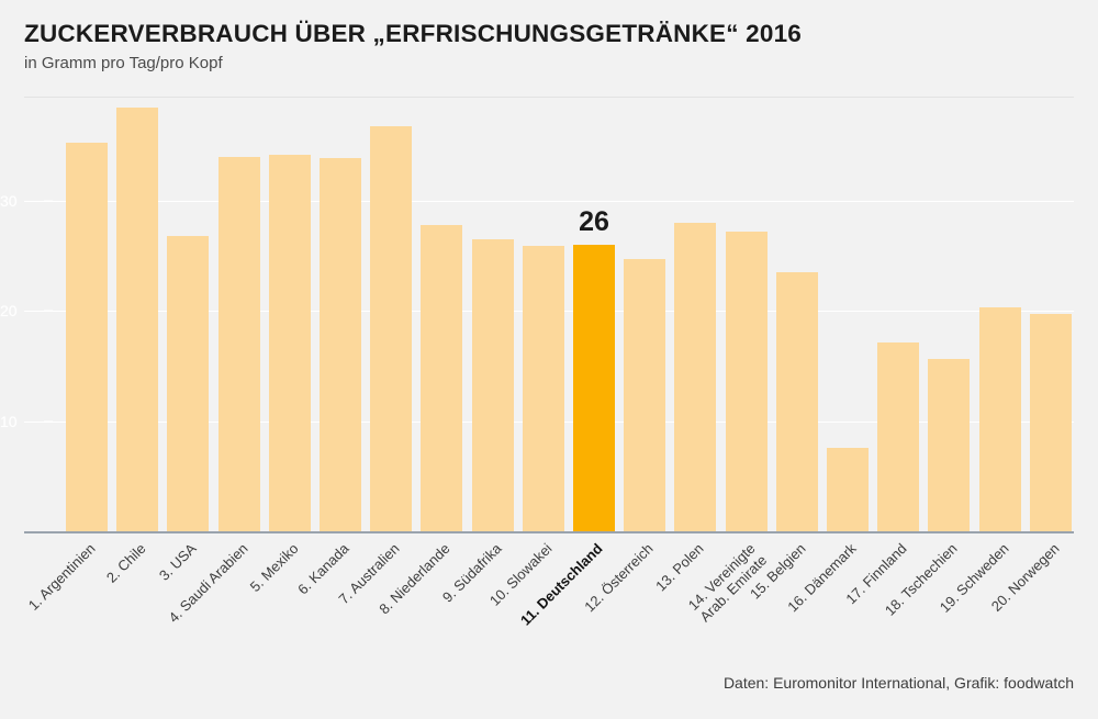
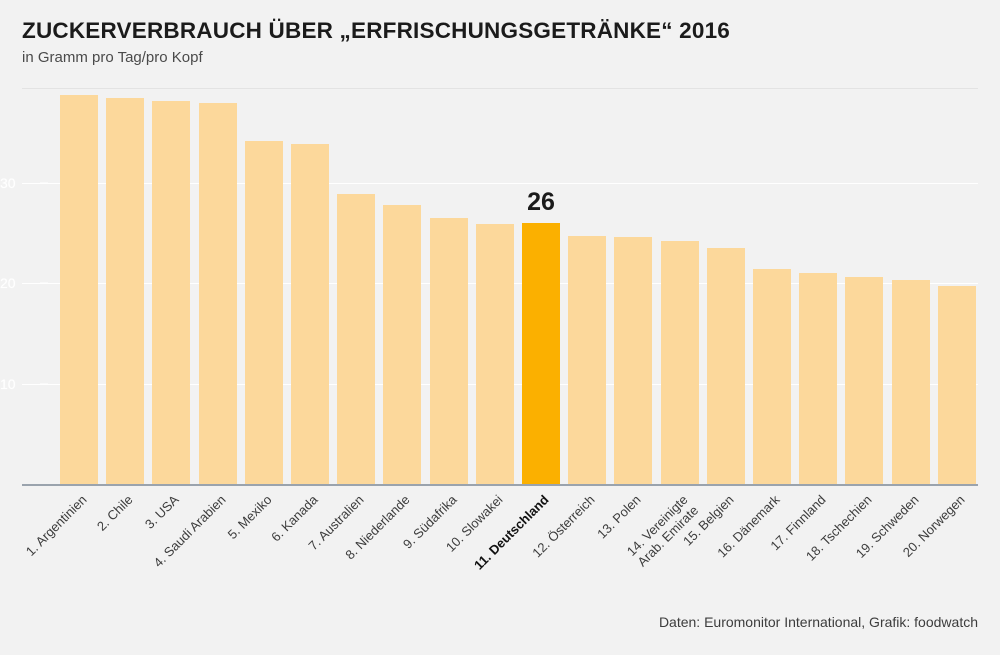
1. Argentinien: 35.2 -> 38.7
3. USA: 26.8 -> 38.1
4. Saudi Arabien: 33.9 -> 37.9
7. Australien: 36.7 -> 28.9
13. Polen: 28.0 -> 24.6
14. Vereinigte Arab. Emirate: 27.2 -> 24.2
16. Dänemark: 7.6 -> 21.4
17. Finnland: 17.2 -> 21.0
18. Tschechien: 15.7 -> 20.6
